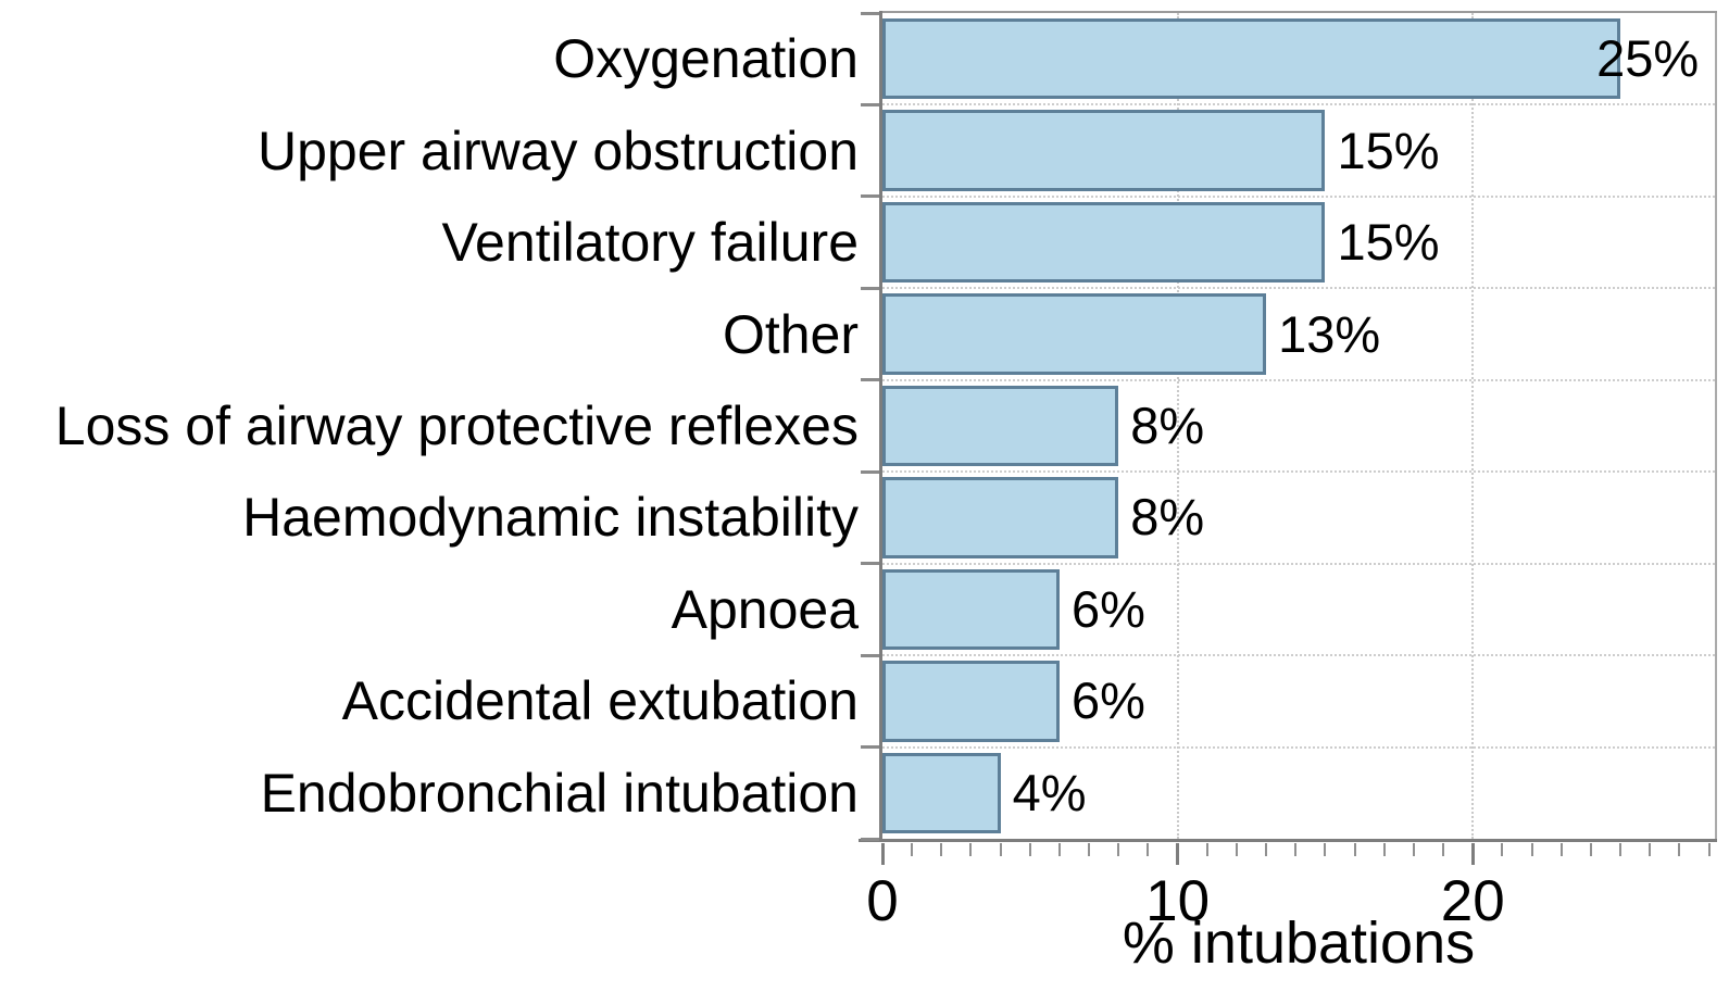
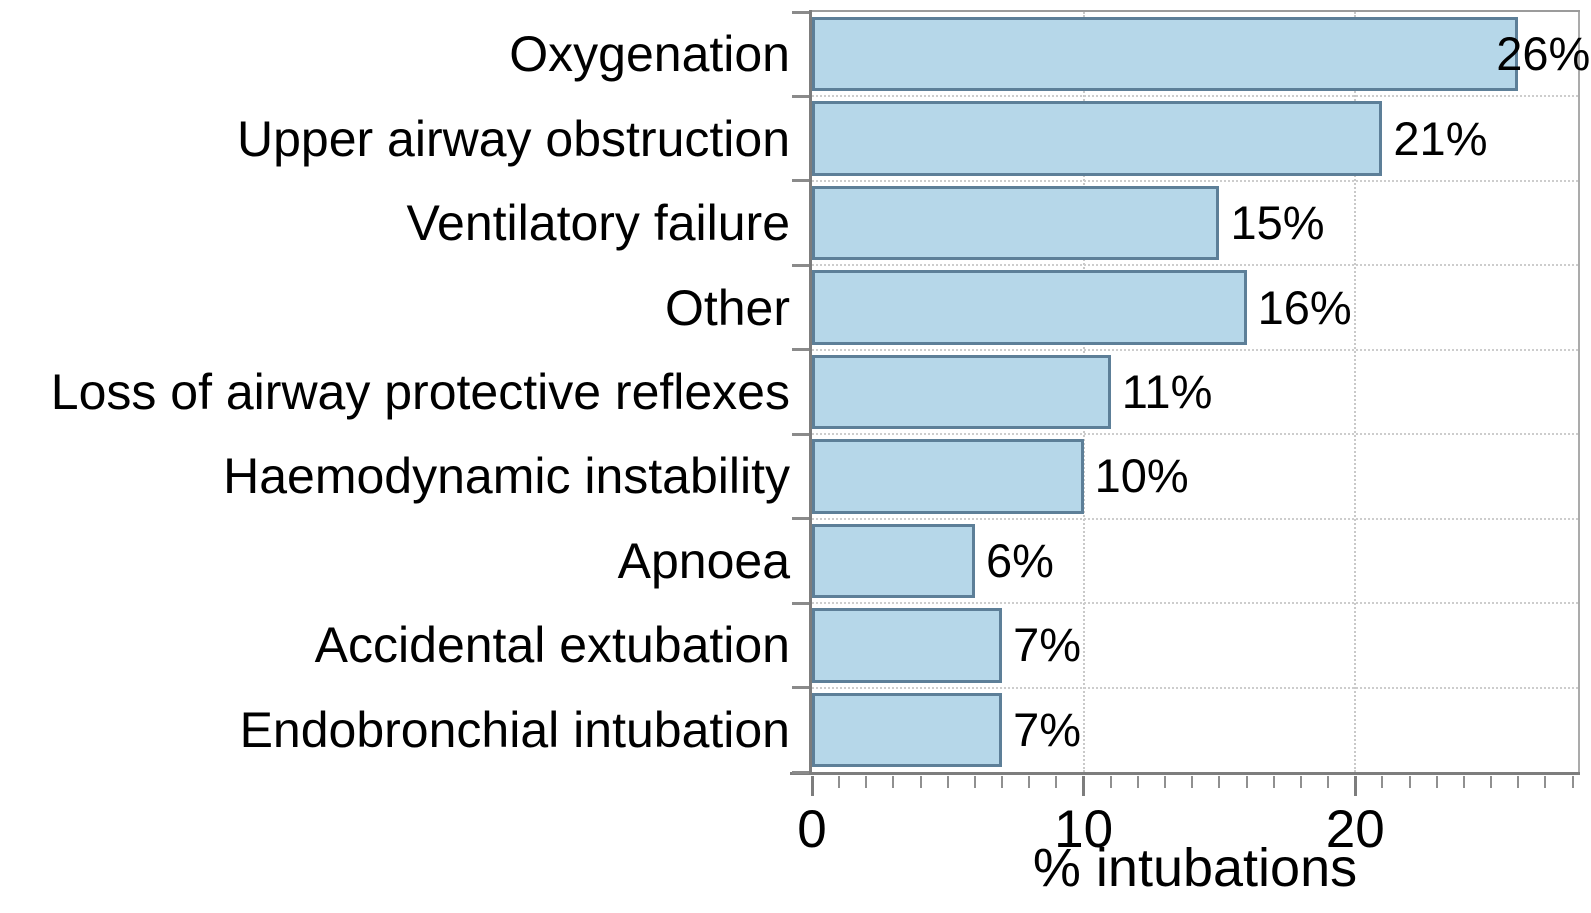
Oxygenation: 25% -> 26%
Upper airway obstruction: 15% -> 21%
Other: 13% -> 16%
Loss of airway protective reflexes: 8% -> 11%
Haemodynamic instability: 8% -> 10%
Accidental extubation: 6% -> 7%
Endobronchial intubation: 4% -> 7%
